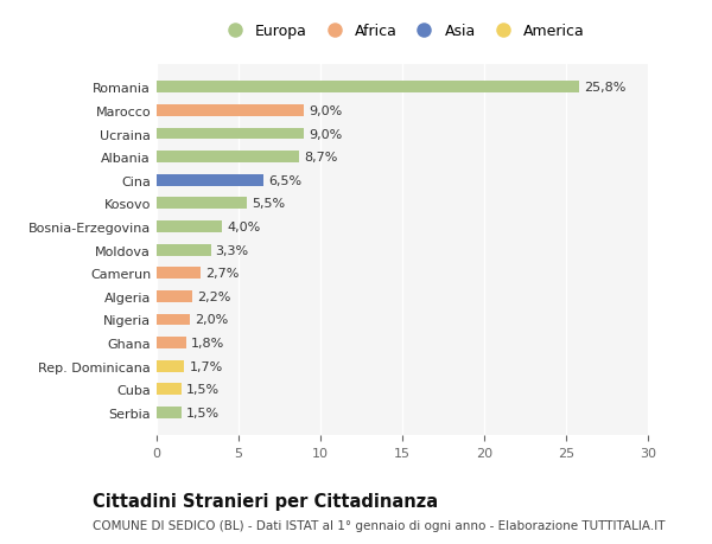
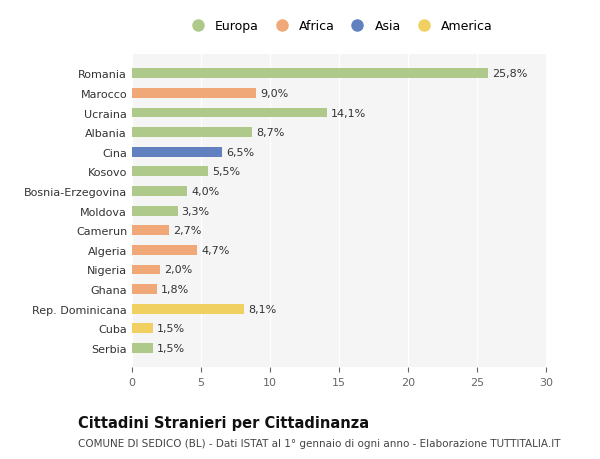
Ucraina: 9,0% -> 14,1%
Algeria: 2,2% -> 4,7%
Rep. Dominicana: 1,7% -> 8,1%
